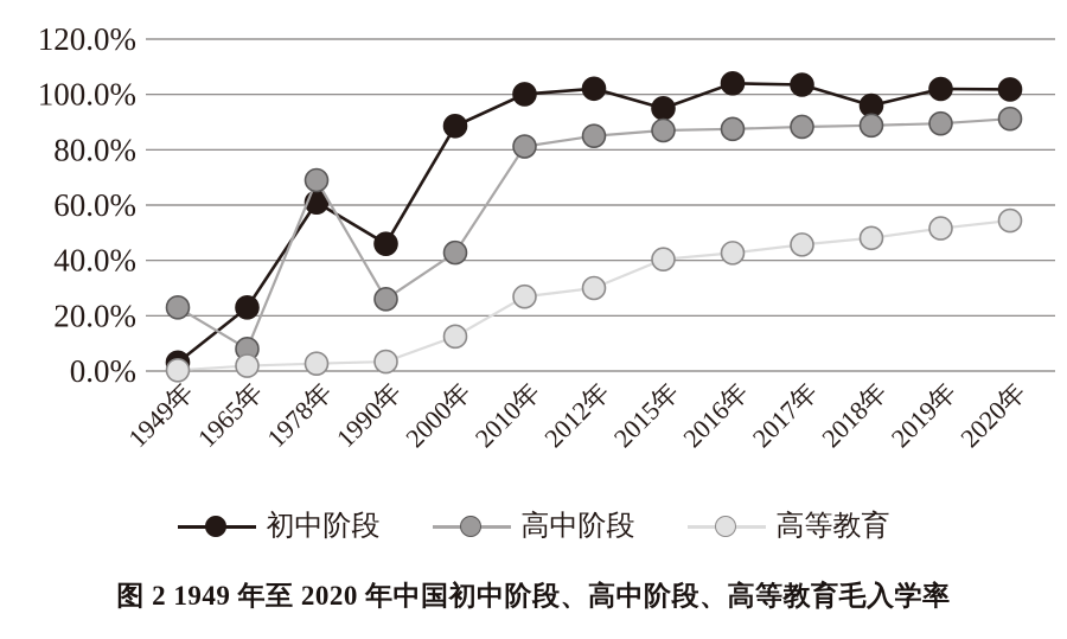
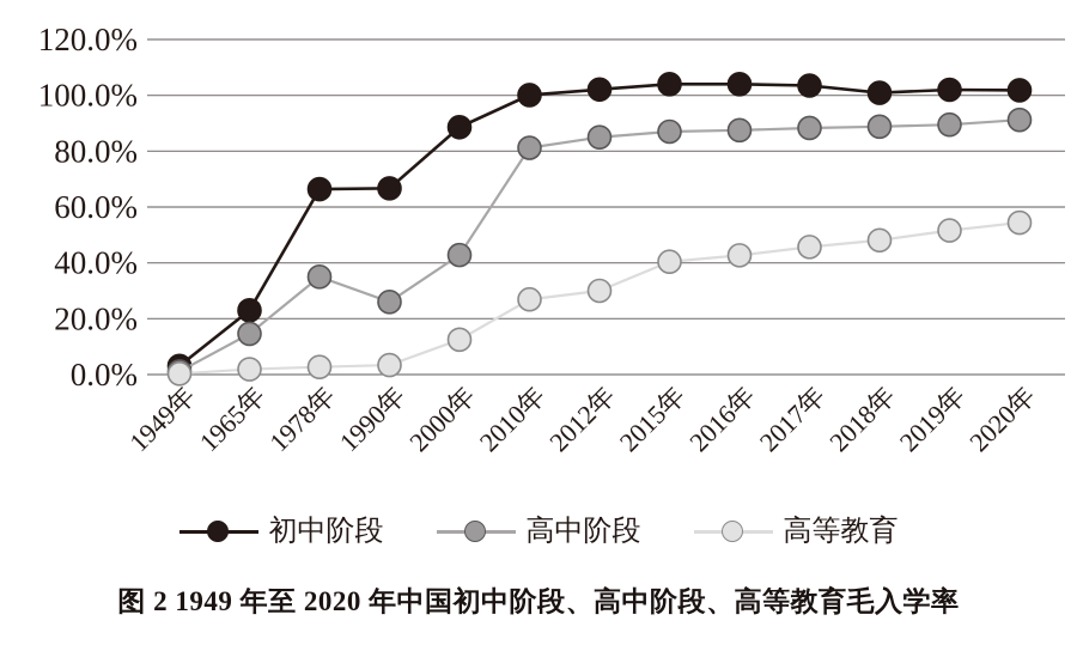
高中阶段/1949年: 23% -> 1%
高中阶段/1965年: 8% -> 15%
初中阶段/1978年: 61% -> 66%
高中阶段/1978年: 69% -> 35%
初中阶段/1990年: 46% -> 67%
初中阶段/2015年: 95% -> 104%
初中阶段/2018年: 96% -> 101%
